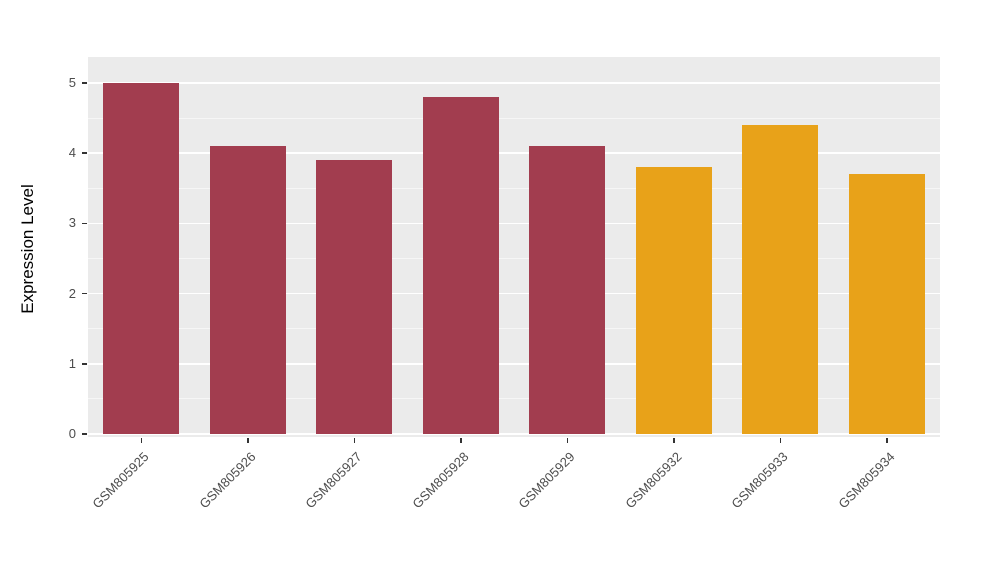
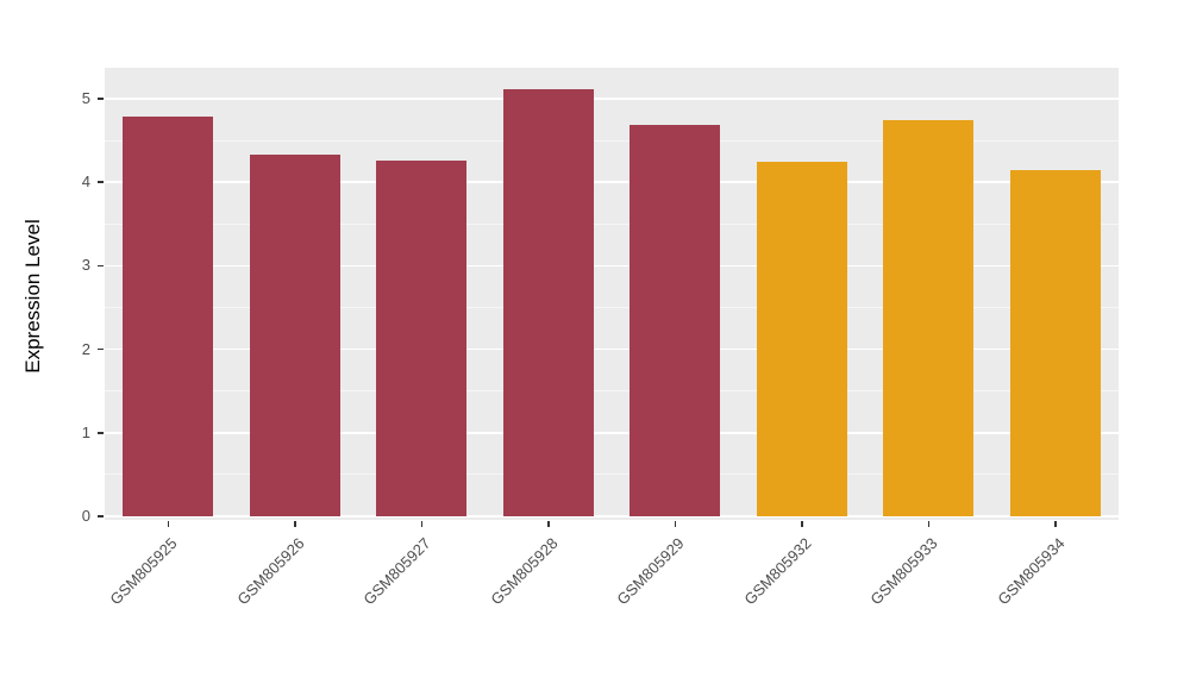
GSM805925: 5.0 -> 4.8
GSM805926: 4.1 -> 4.3
GSM805927: 3.9 -> 4.3
GSM805928: 4.8 -> 5.1
GSM805929: 4.1 -> 4.7
GSM805932: 3.8 -> 4.2
GSM805933: 4.4 -> 4.8
GSM805934: 3.7 -> 4.2
